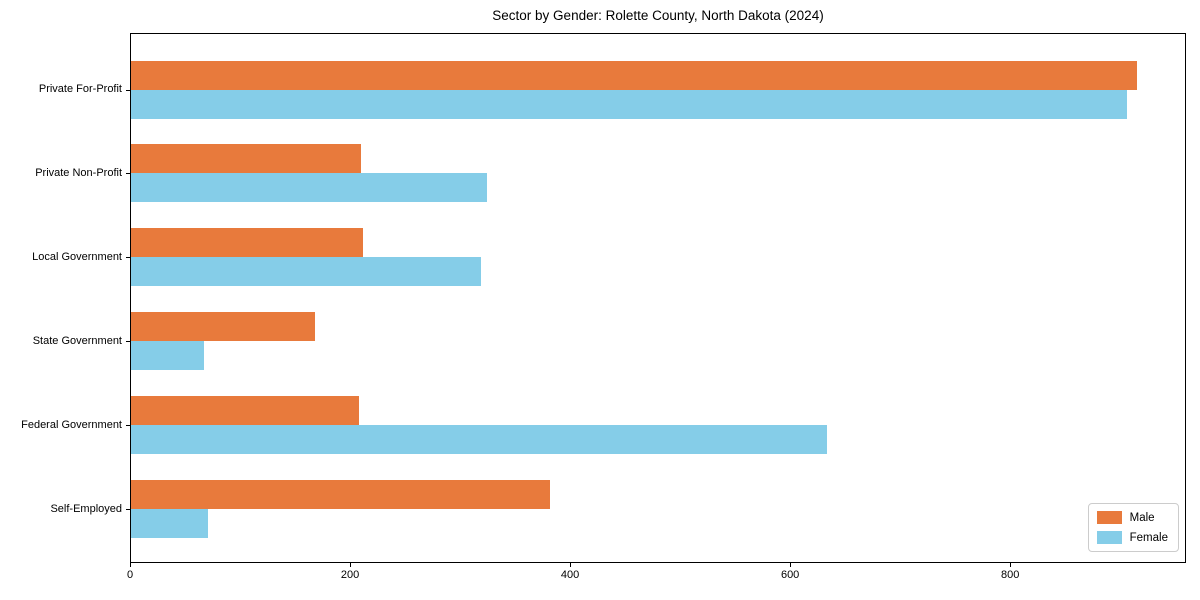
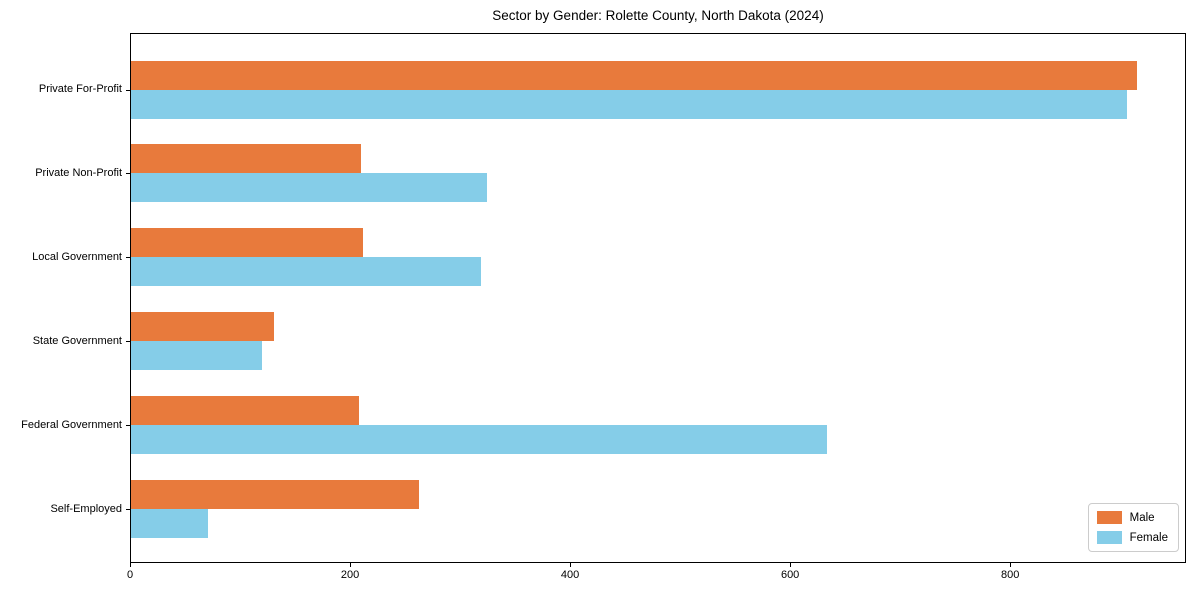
Male/State Government: 167 -> 130
Female/State Government: 66 -> 119
Male/Self-Employed: 381 -> 262
